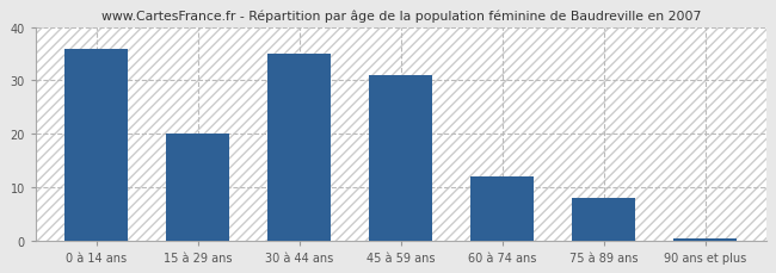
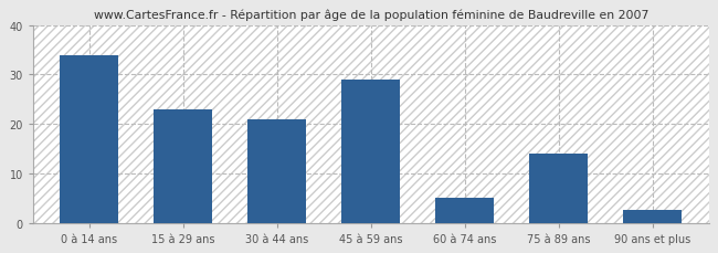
0 à 14 ans: 36.0 -> 34.0
15 à 29 ans: 20.0 -> 23.0
30 à 44 ans: 35.0 -> 21.0
45 à 59 ans: 31.0 -> 29.0
60 à 74 ans: 12.0 -> 5.0
75 à 89 ans: 8.0 -> 14.0
90 ans et plus: 0.4 -> 2.5
